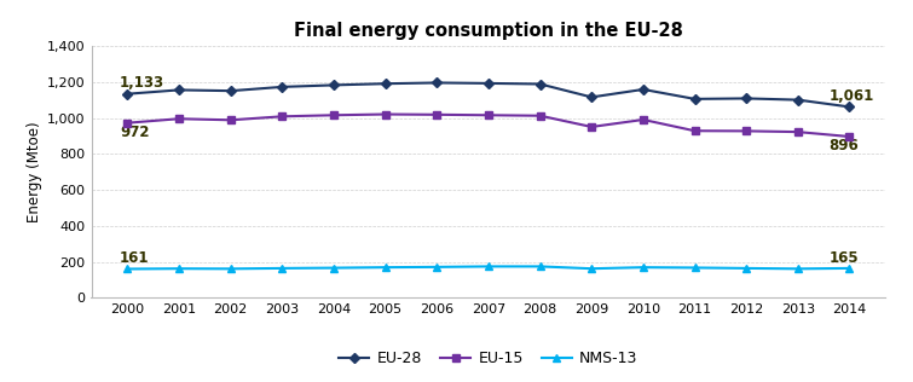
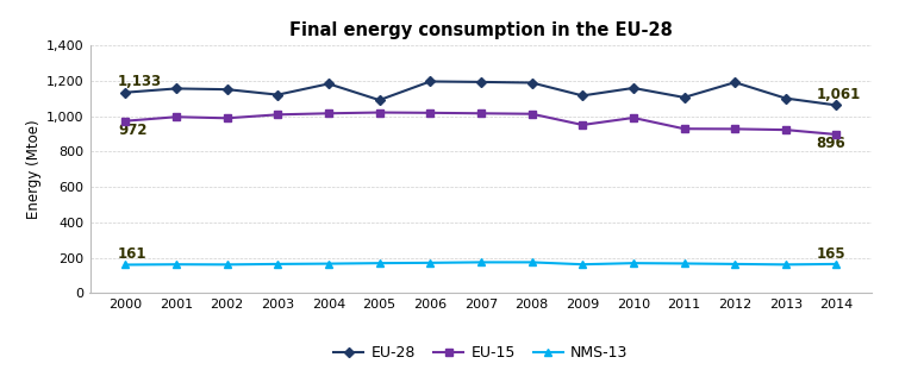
EU-28/2003: 1,170 -> 1,120
EU-28/2005: 1,190 -> 1,090
EU-28/2012: 1,110 -> 1,190
